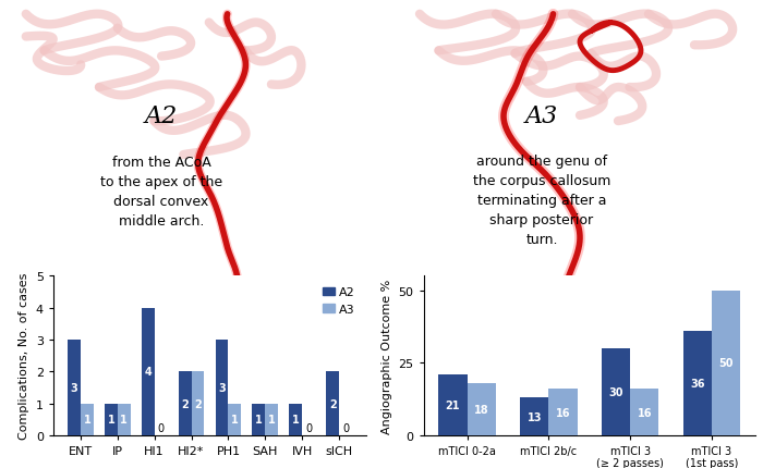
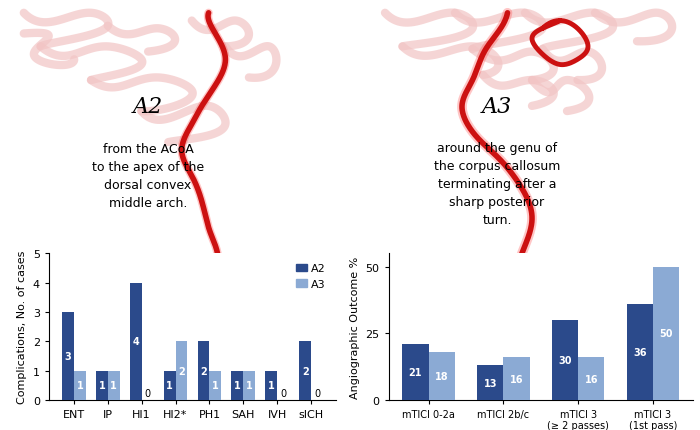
A2/HI2*: 2 -> 1
A2/PH1: 3 -> 2
